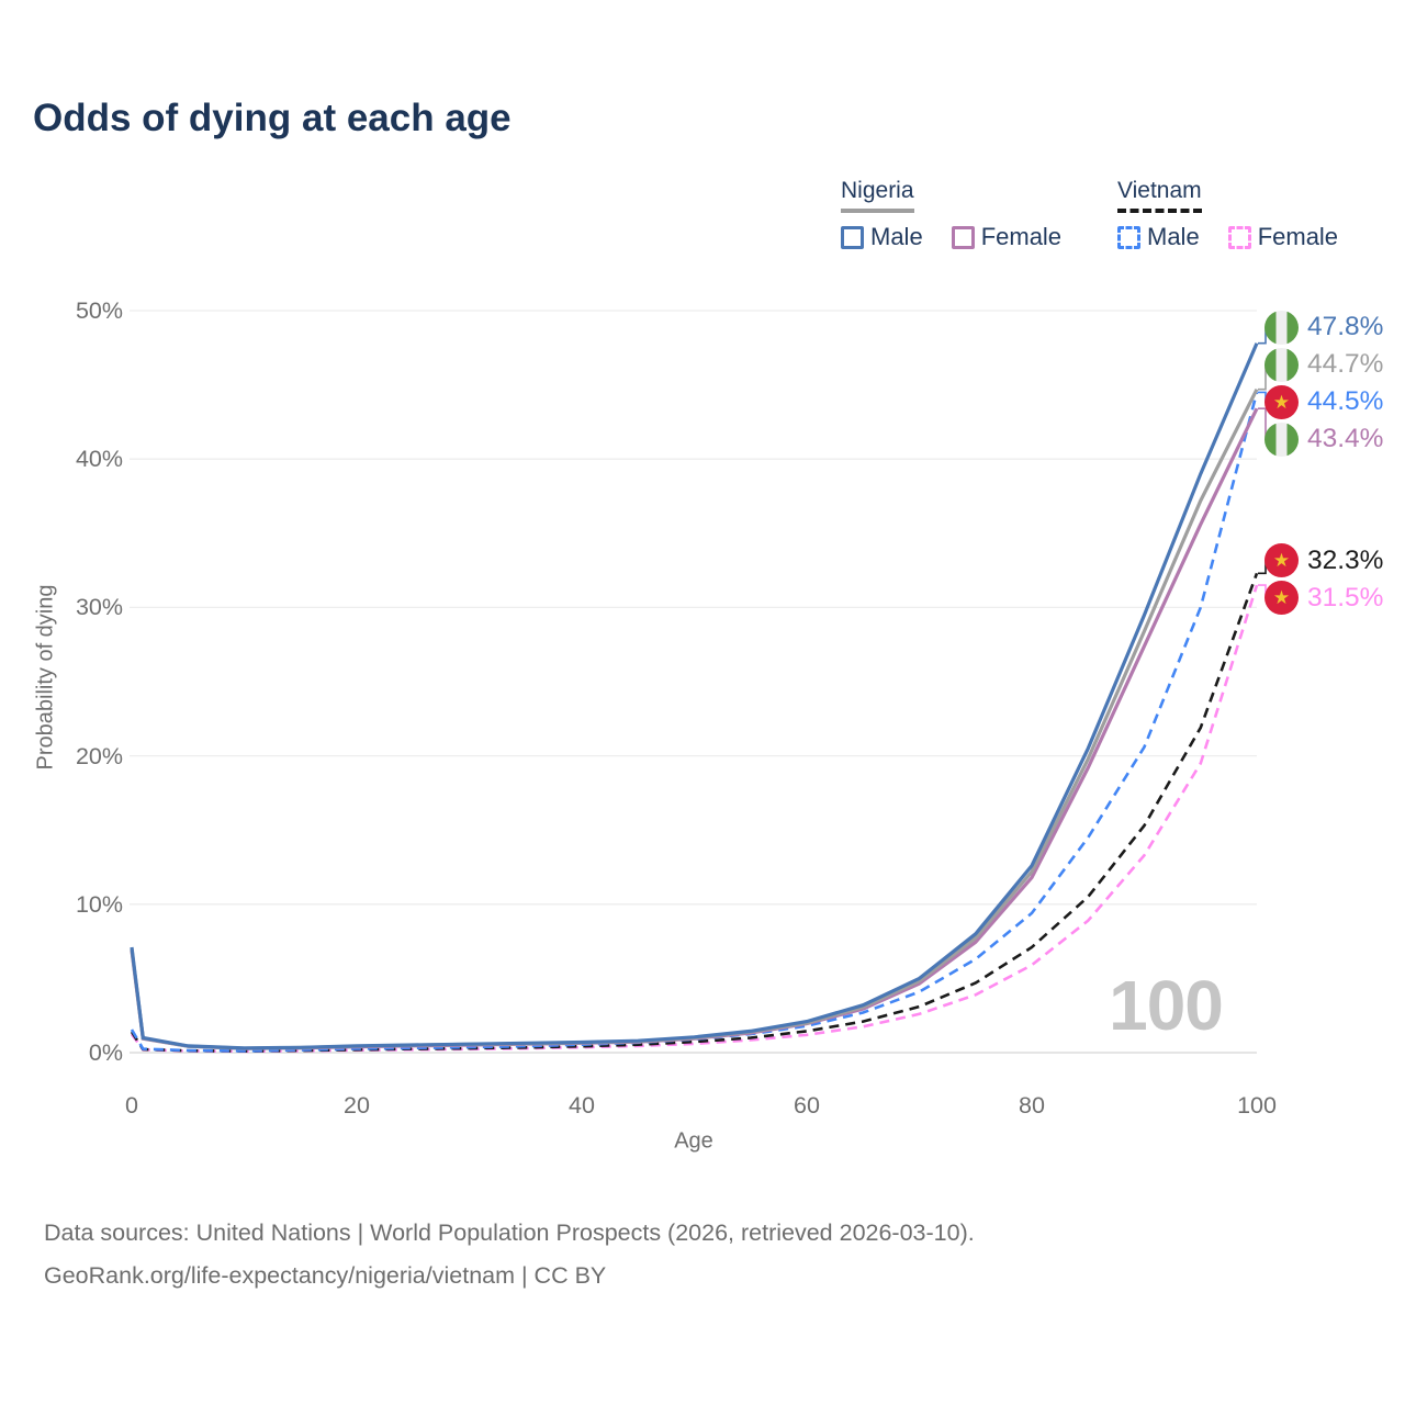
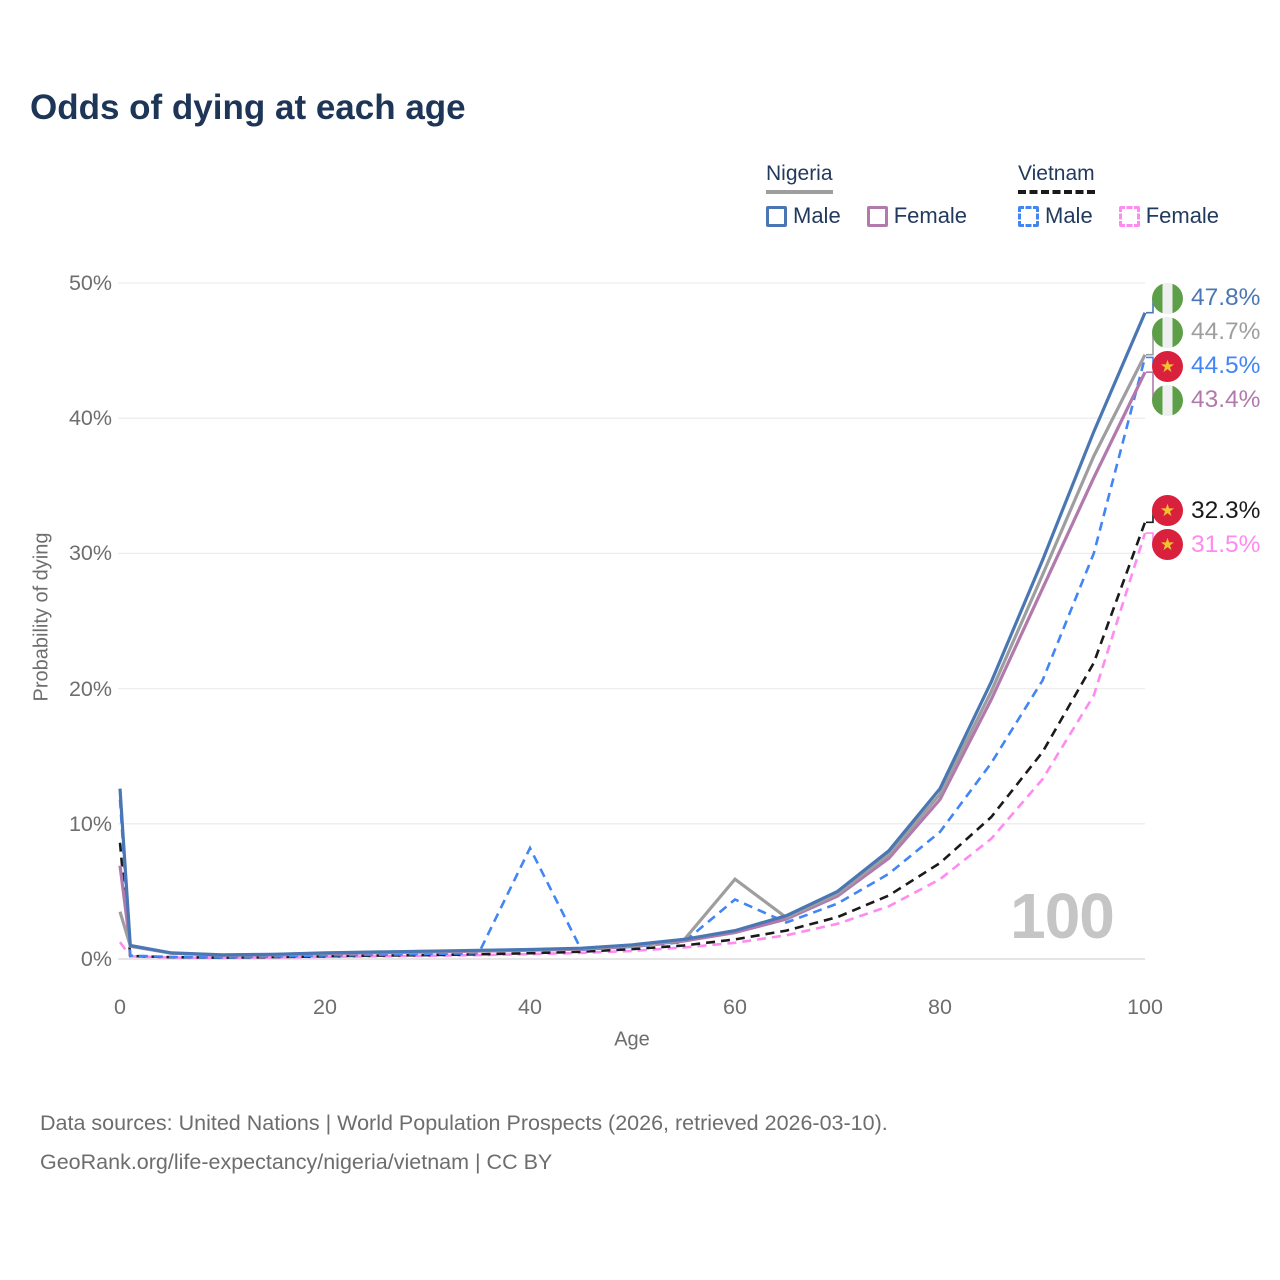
Nigeria Male/0: 7.1% -> 12.6%
Nigeria/0: 7.0% -> 3.5%
Vietnam Male/0: 1.6% -> 11.8%
Vietnam/0: 1.4% -> 8.6%
Vietnam Male/40: 0.5% -> 8.2%
Nigeria/60: 2.0% -> 5.9%
Vietnam Male/60: 1.8% -> 4.4%
